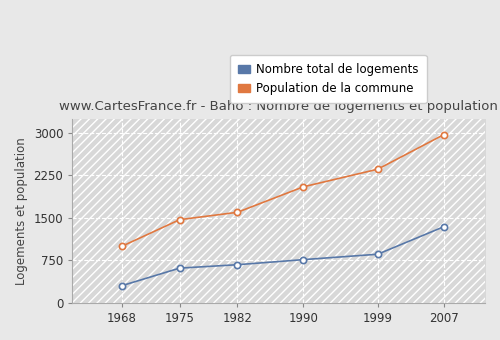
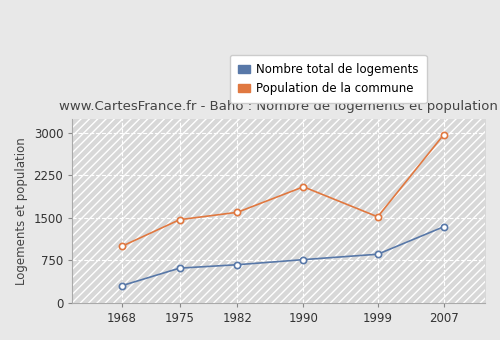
Population de la commune/1999: 2360 -> 1520
